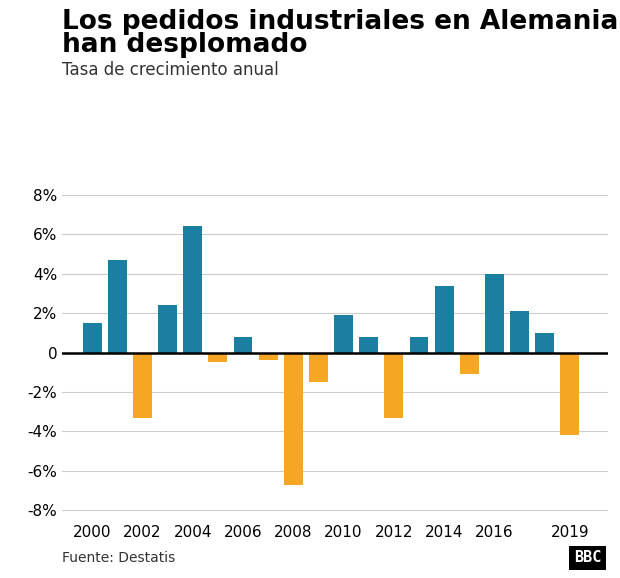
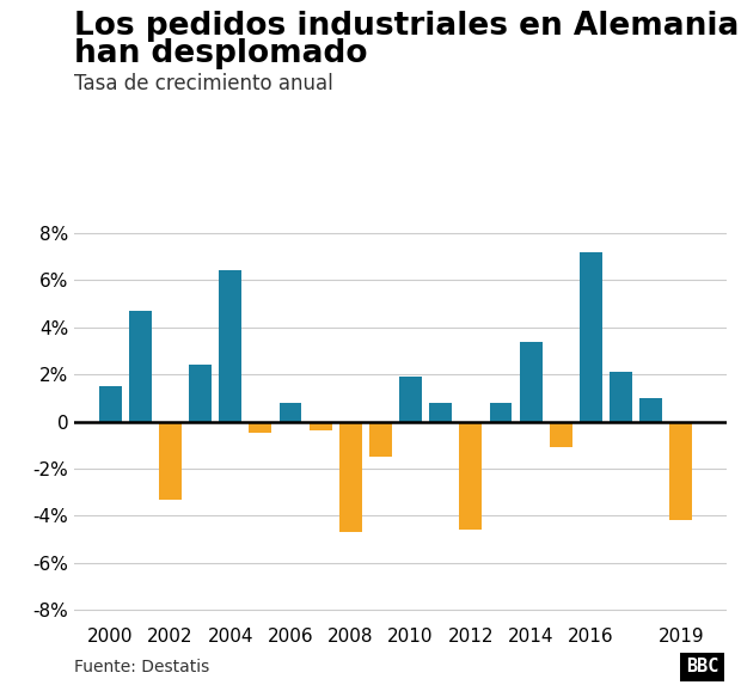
2008: -6.7% -> -4.7%
2012: -3.3% -> -4.6%
2016: 4.0% -> 7.2%
